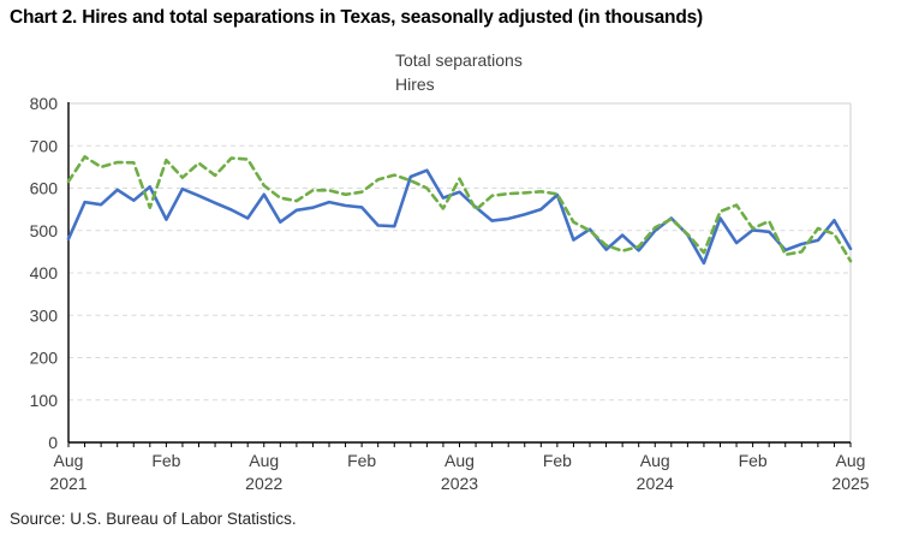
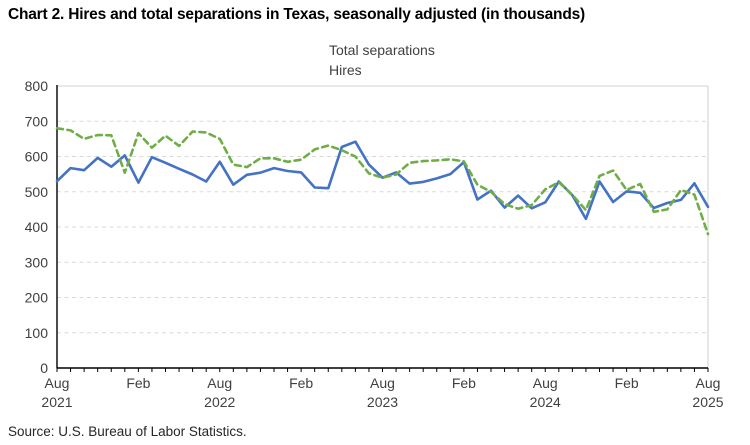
Total separations/Aug 2021: 480 -> 530
Hires/Aug 2021: 620 -> 680
Hires/Aug 2022: 610 -> 650
Total separations/Aug 2023: 590 -> 540
Hires/Aug 2023: 620 -> 540
Total separations/Aug 2024: 500 -> 470
Hires/Aug 2025: 430 -> 380
